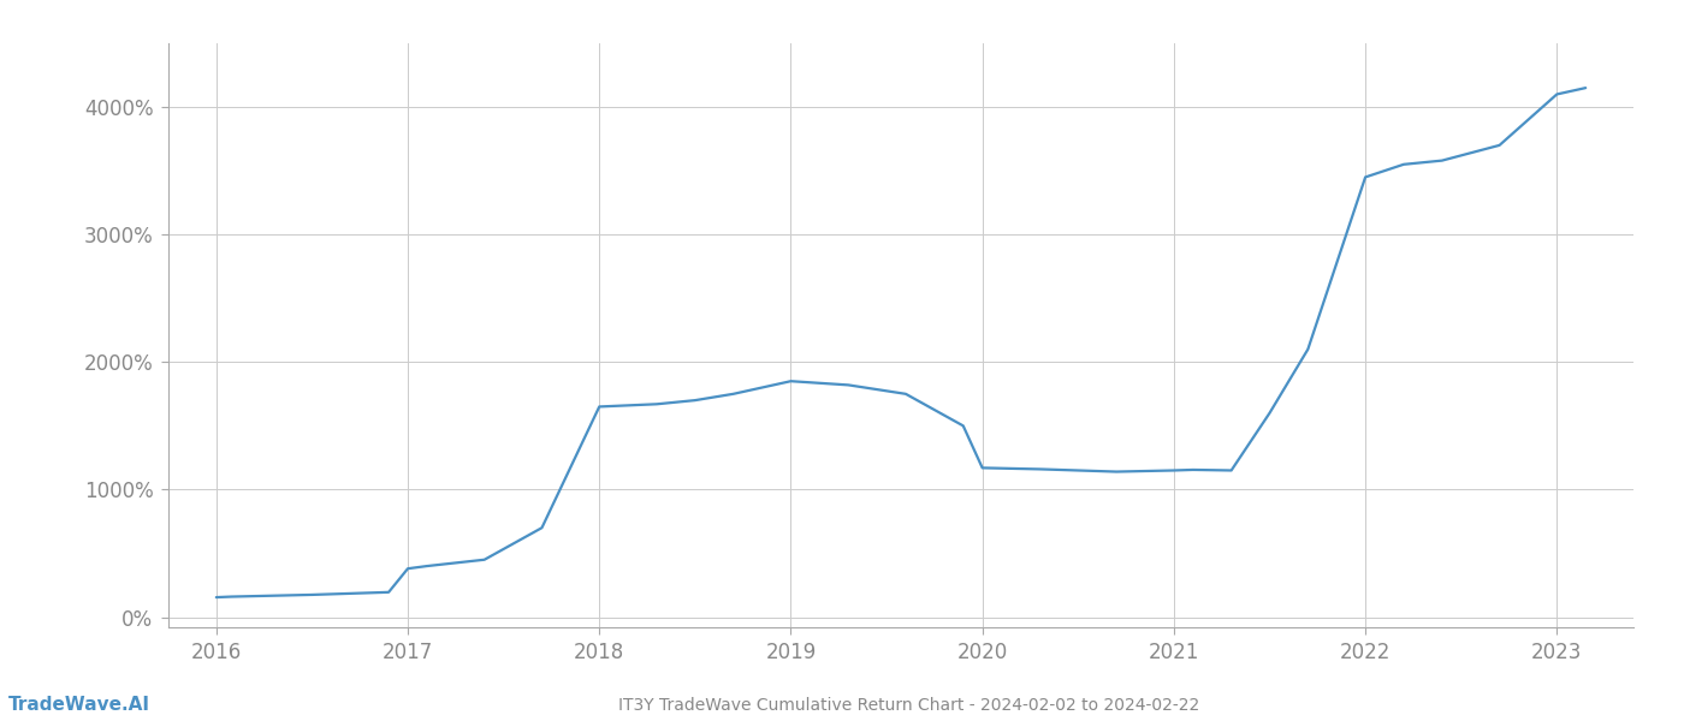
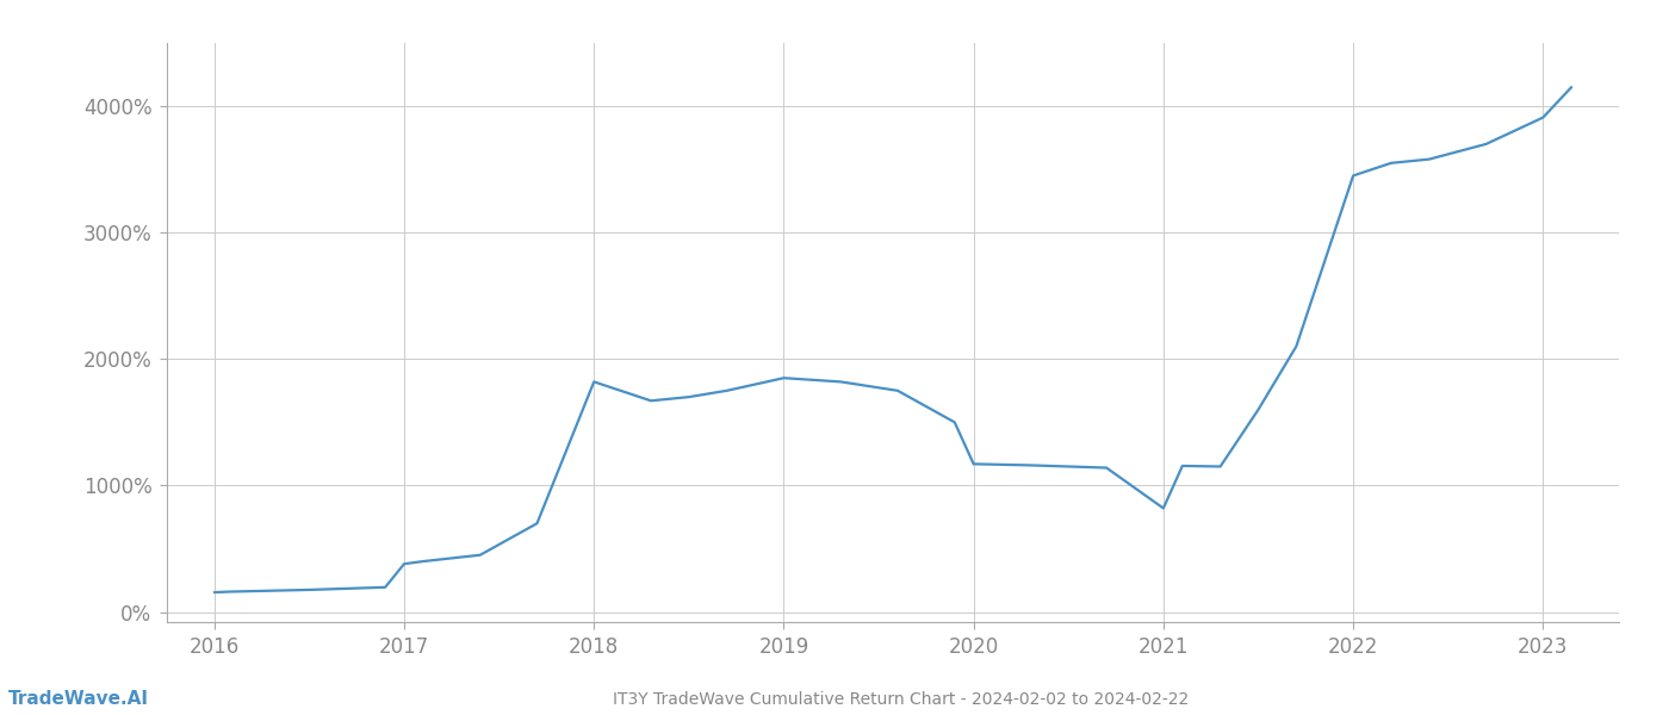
2018: 1650% -> 1820%
2021: 1150% -> 820%
2023: 4100% -> 3910%
